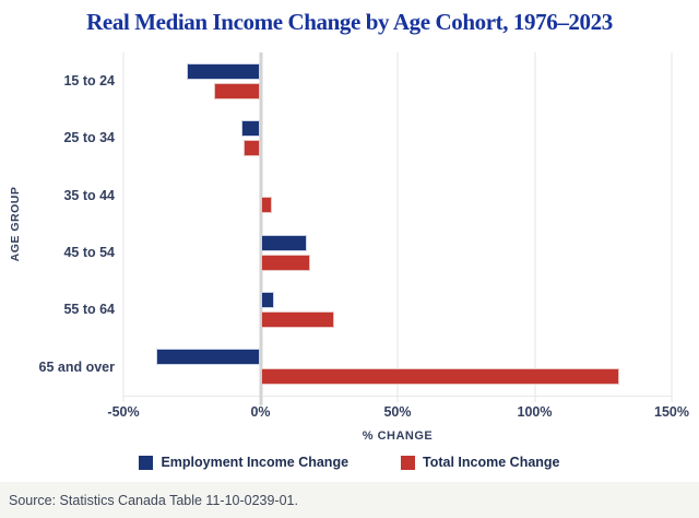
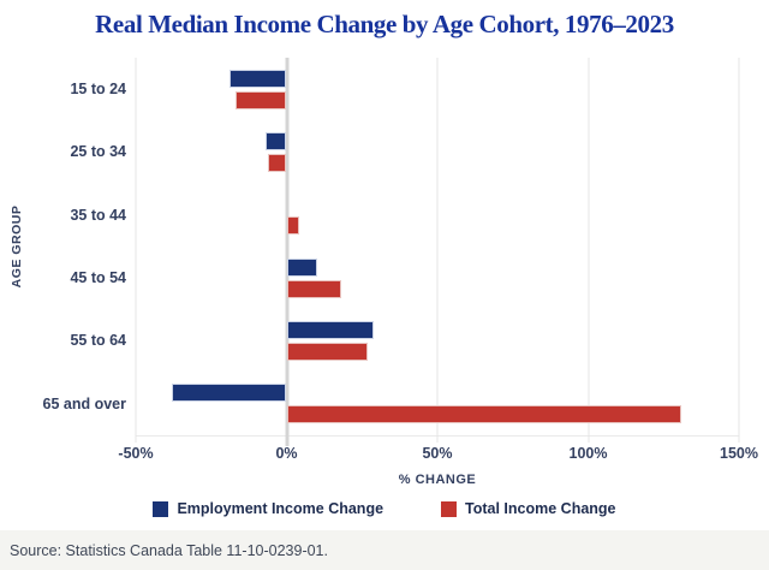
Employment Income Change/15 to 24: -27% -> -19%
Employment Income Change/45 to 54: 17% -> 10%
Employment Income Change/55 to 64: 5% -> 29%
